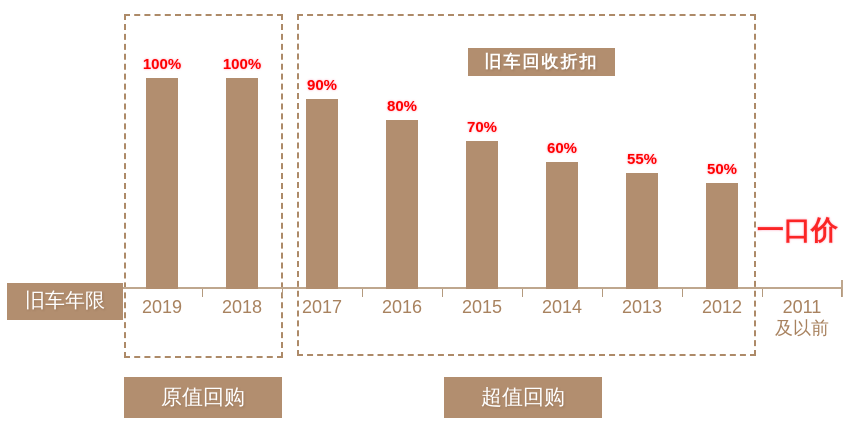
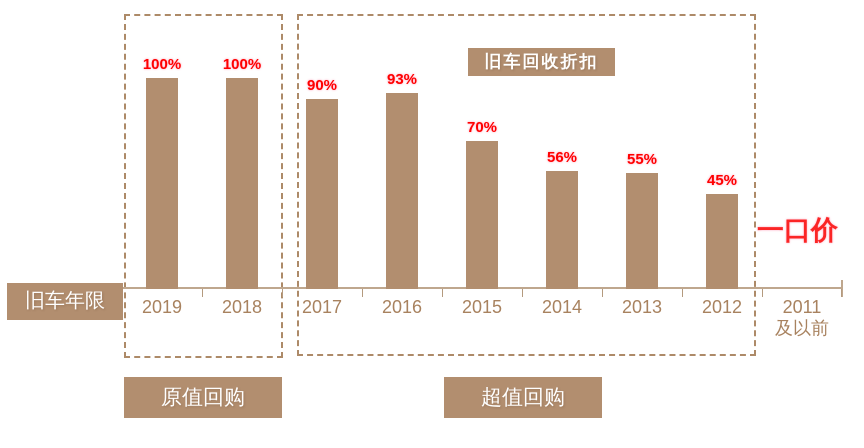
2016: 80% -> 93%
2014: 60% -> 56%
2012: 50% -> 45%
